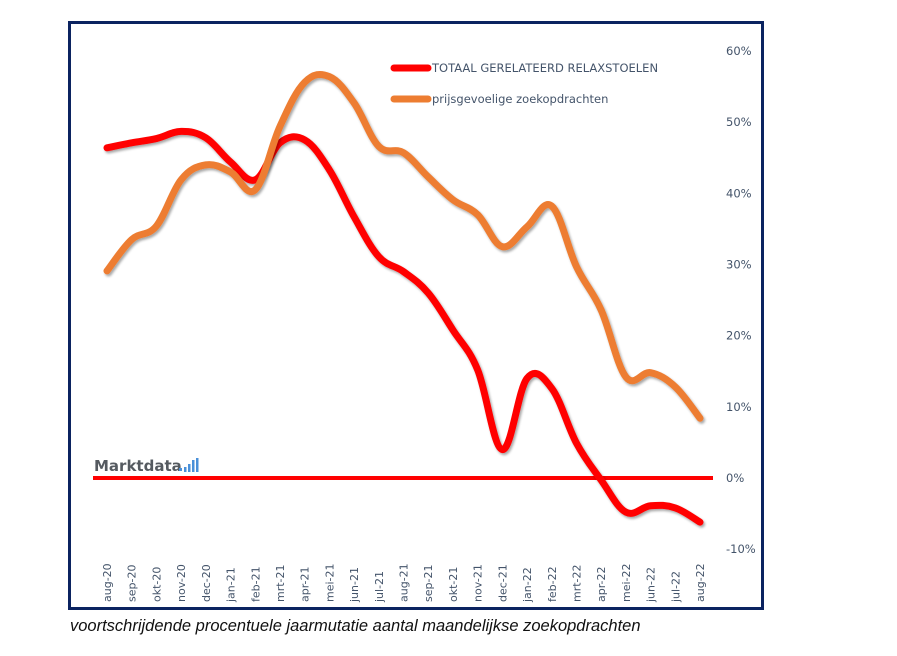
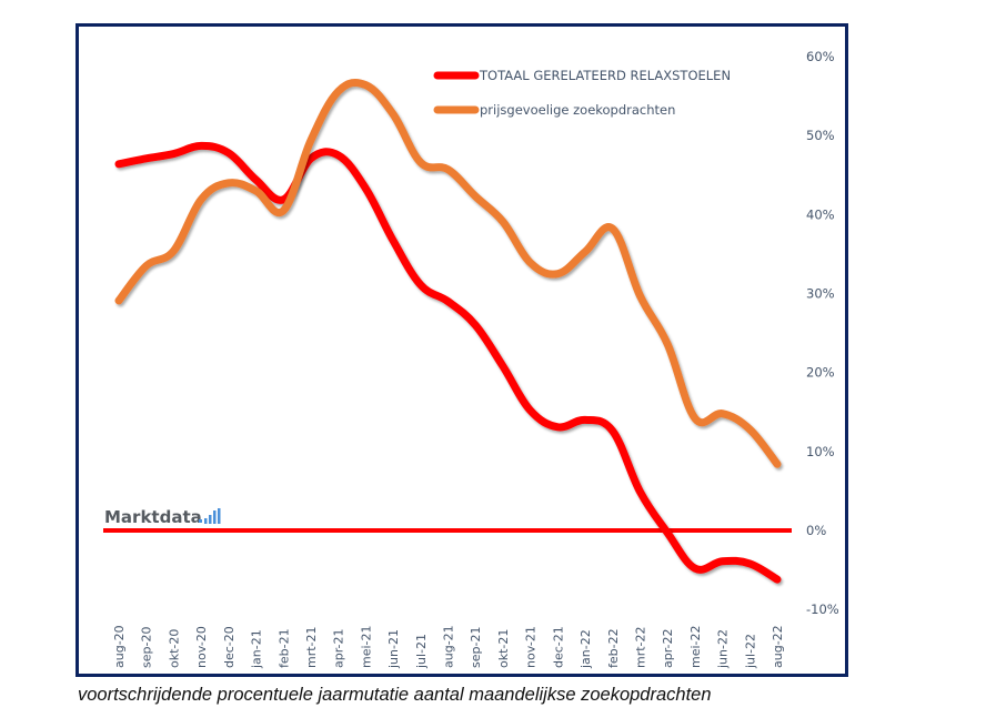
prijsgevoelige zoekopdrachten/nov-21: 37% -> 34%
TOTAAL GERELATEERD RELAXSTOELEN/dec-21: 4% -> 13%
